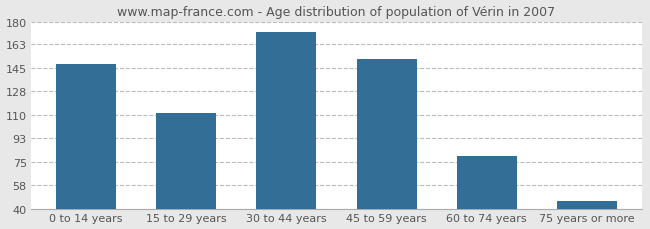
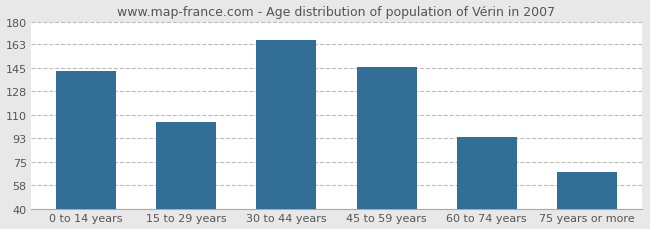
0 to 14 years: 148 -> 143
15 to 29 years: 112 -> 105
30 to 44 years: 172 -> 166
45 to 59 years: 152 -> 146
60 to 74 years: 80 -> 94
75 years or more: 46 -> 68
